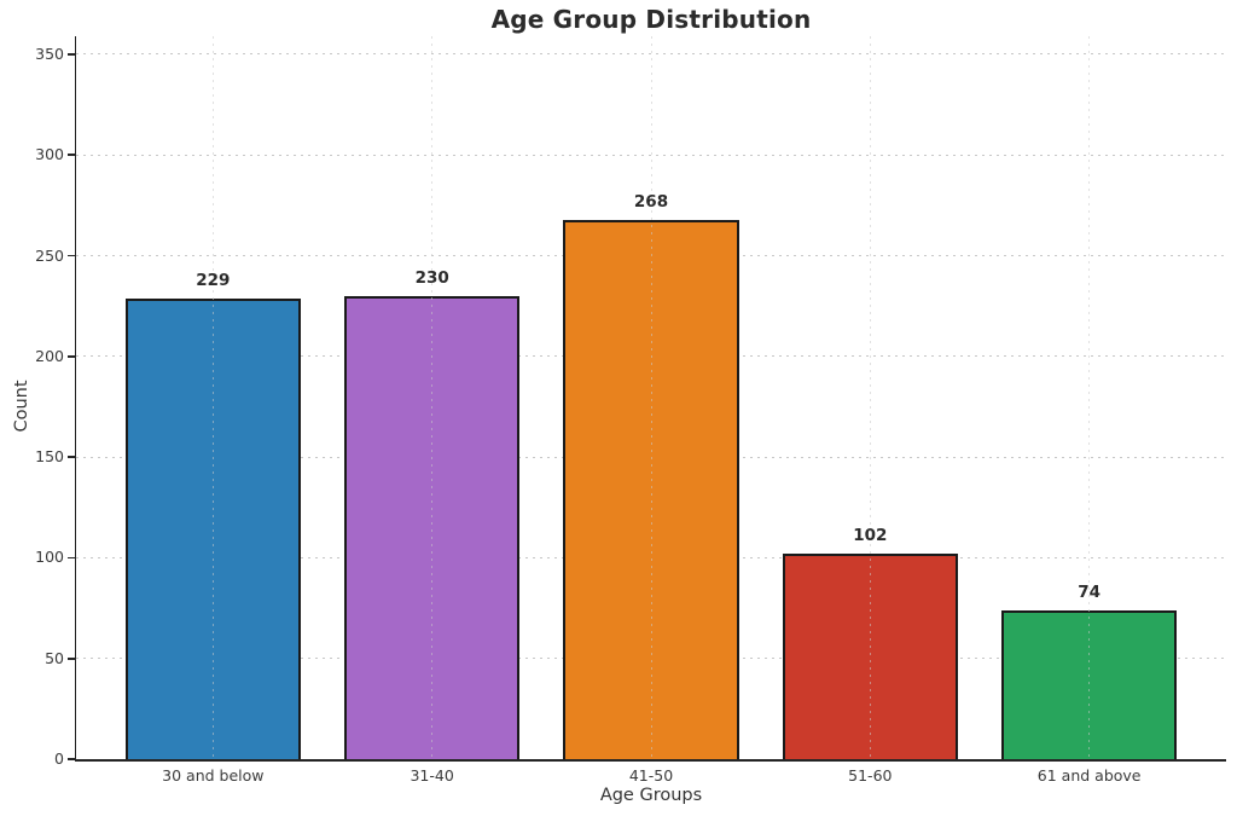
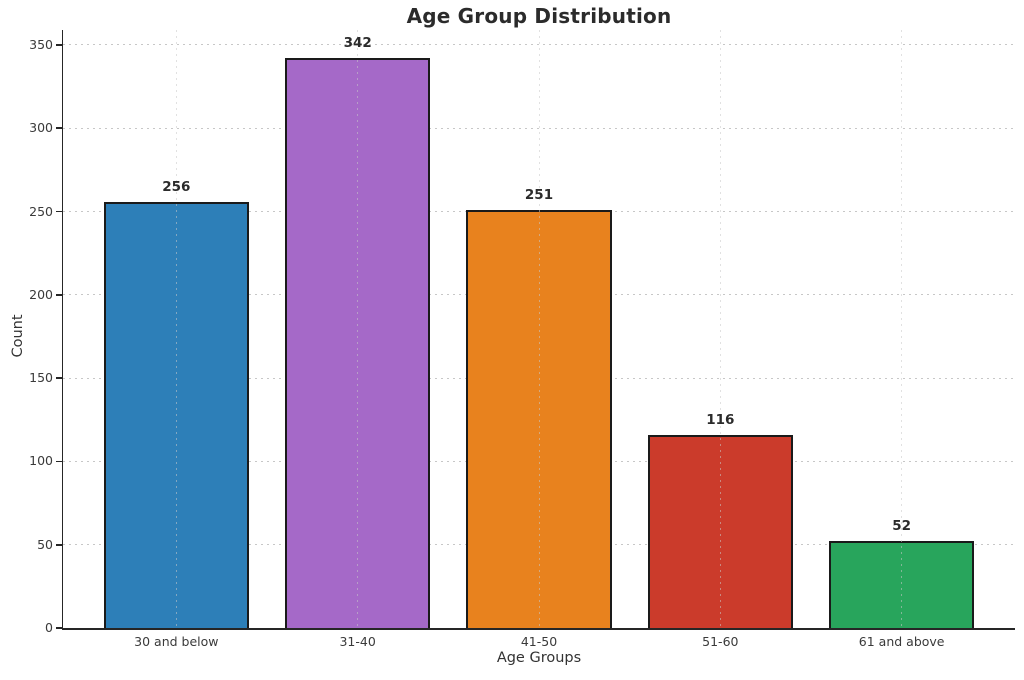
30 and below: 229 -> 256
31-40: 230 -> 342
41-50: 268 -> 251
51-60: 102 -> 116
61 and above: 74 -> 52
